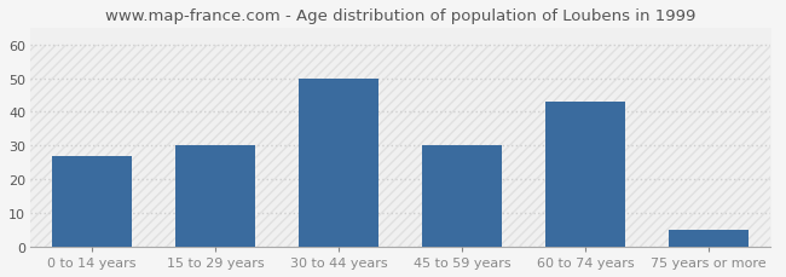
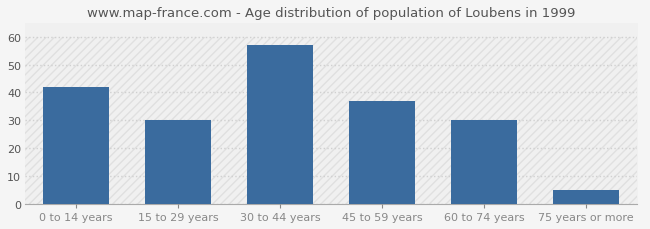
0 to 14 years: 27 -> 42
30 to 44 years: 50 -> 57
45 to 59 years: 30 -> 37
60 to 74 years: 43 -> 30
